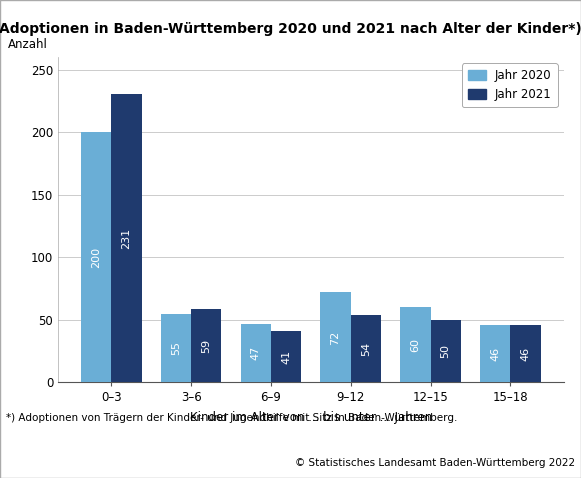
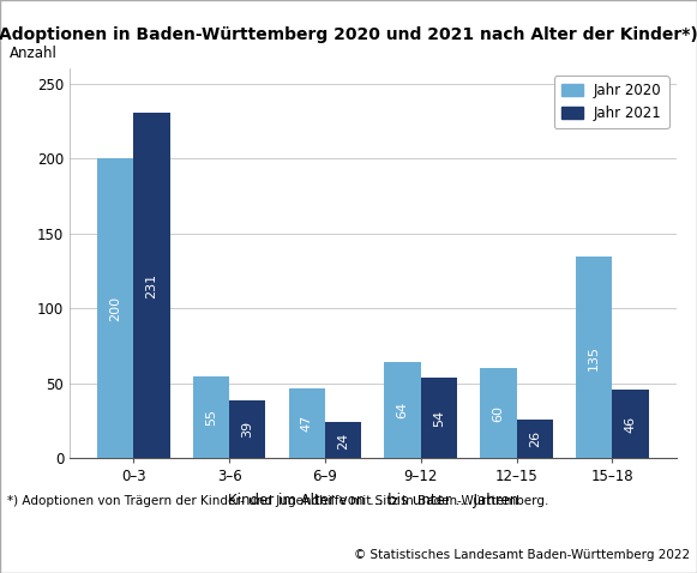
Jahr 2021/3–6: 59 -> 39
Jahr 2021/6–9: 41 -> 24
Jahr 2020/9–12: 72 -> 64
Jahr 2021/12–15: 50 -> 26
Jahr 2020/15–18: 46 -> 135
